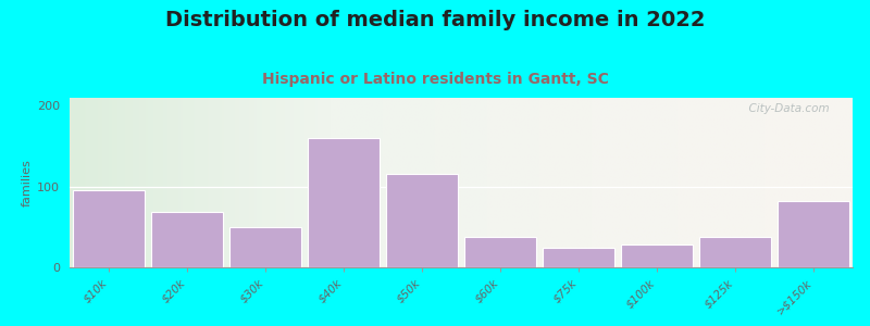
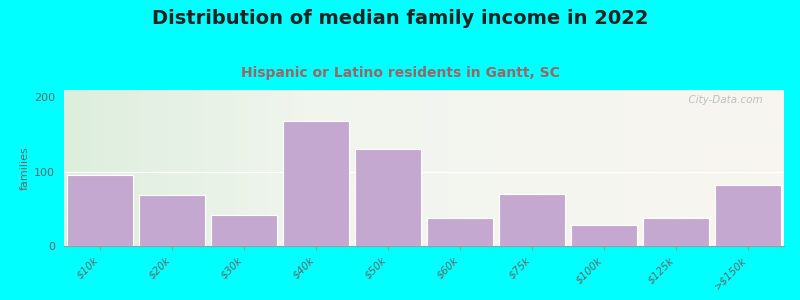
$30k: 50 -> 42
$40k: 160 -> 168
$50k: 116 -> 130
$75k: 24 -> 70
